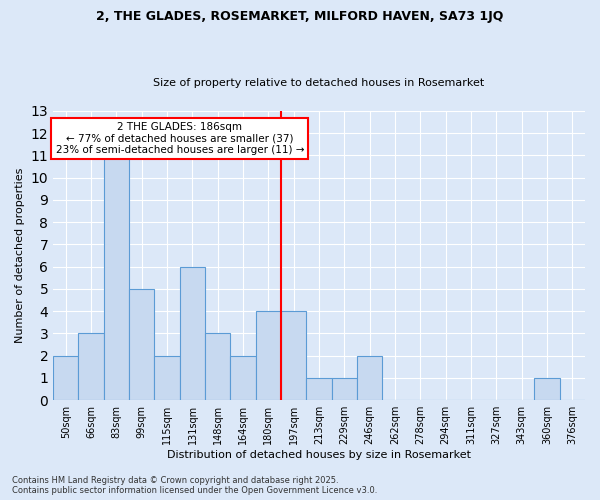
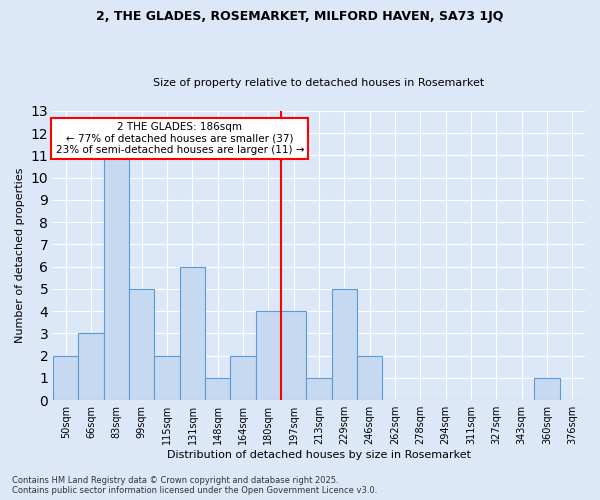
148sqm: 3 -> 1
229sqm: 1 -> 5
